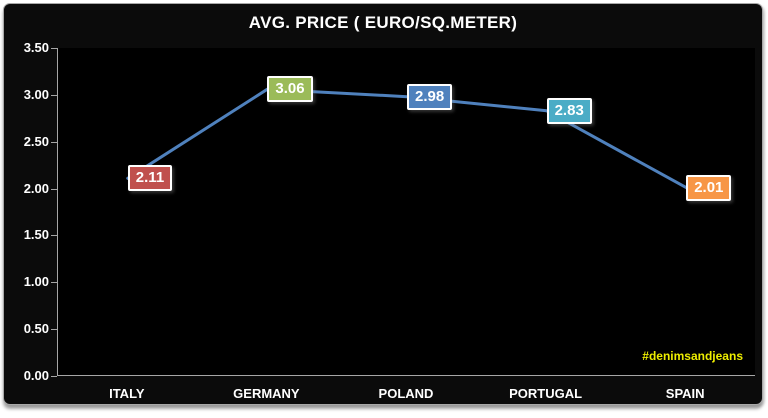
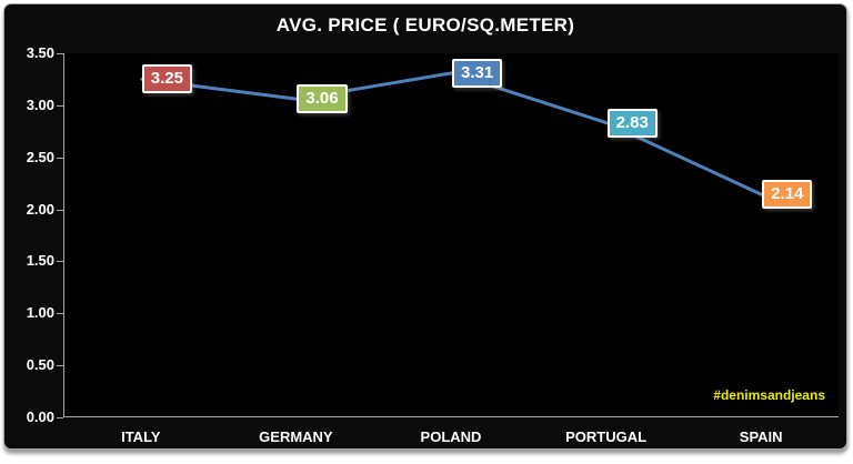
ITALY: 2.11 -> 3.25
POLAND: 2.98 -> 3.31
SPAIN: 2.01 -> 2.14
